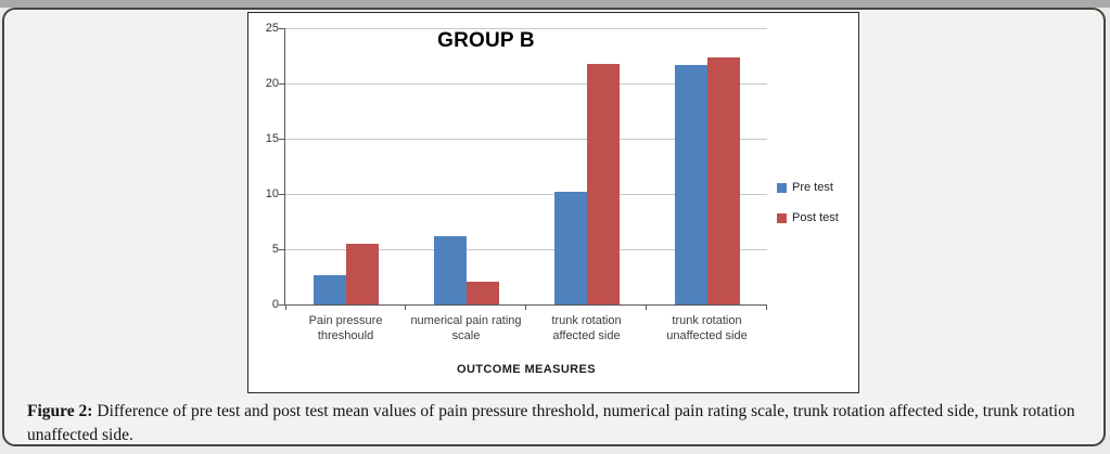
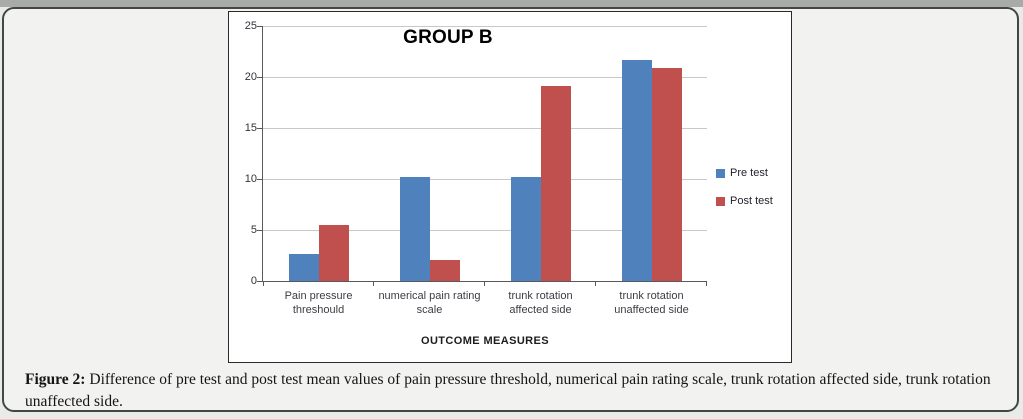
Pre test/numerical pain rating scale: 6.2 -> 10.2
Post test/trunk rotation affected side: 21.8 -> 19.1
Post test/trunk rotation unaffected side: 22.4 -> 20.9
